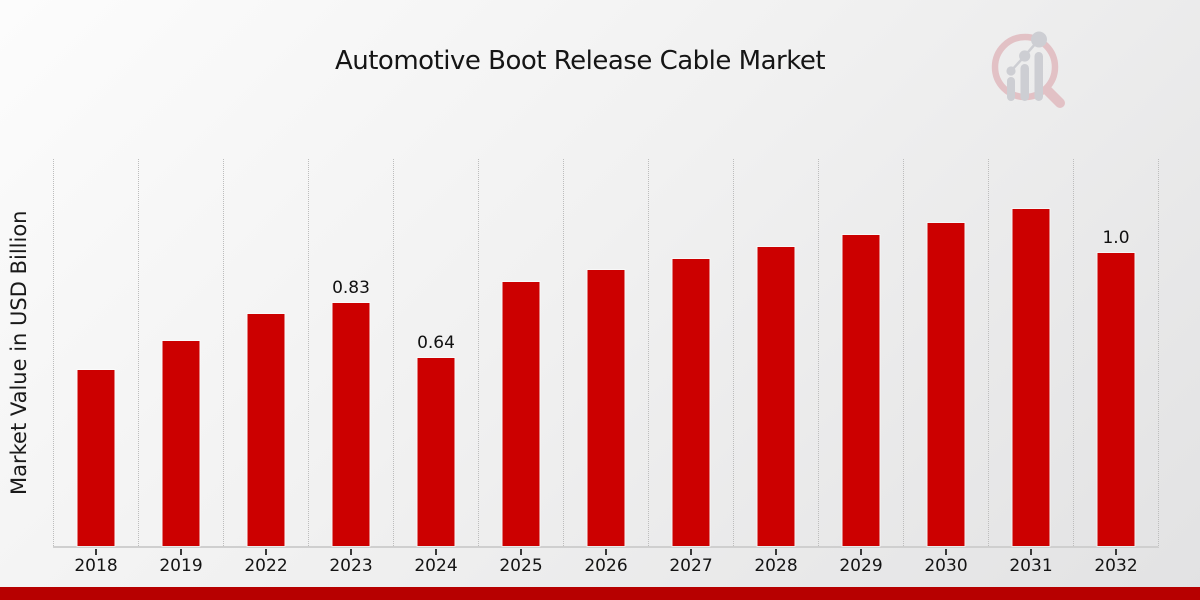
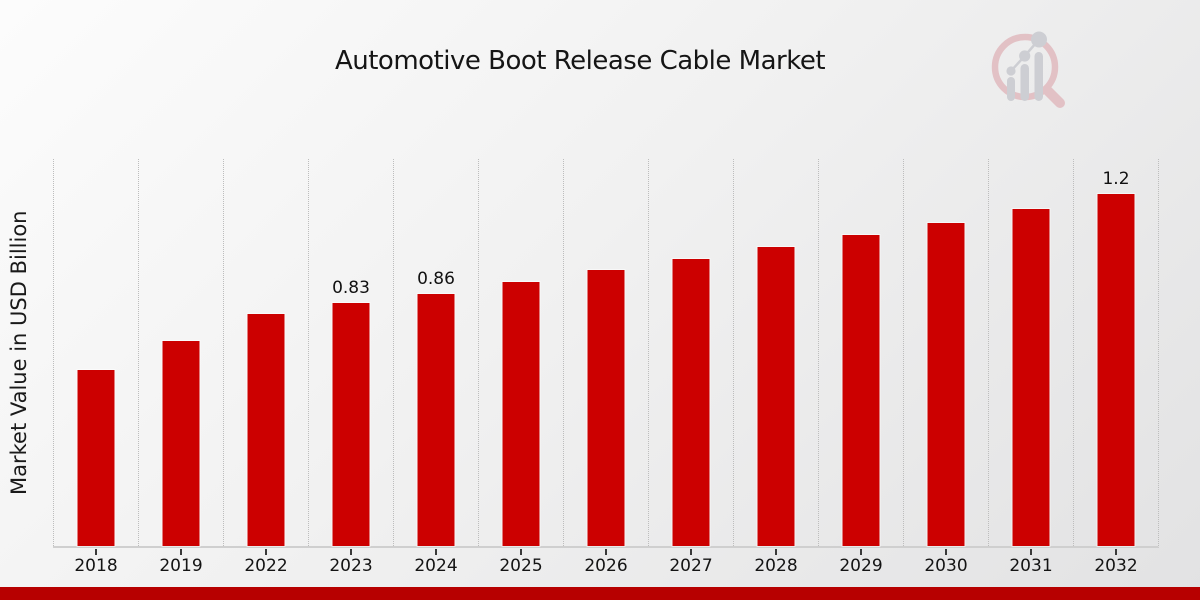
2024: 0.64 -> 0.86
2032: 1.0 -> 1.2
